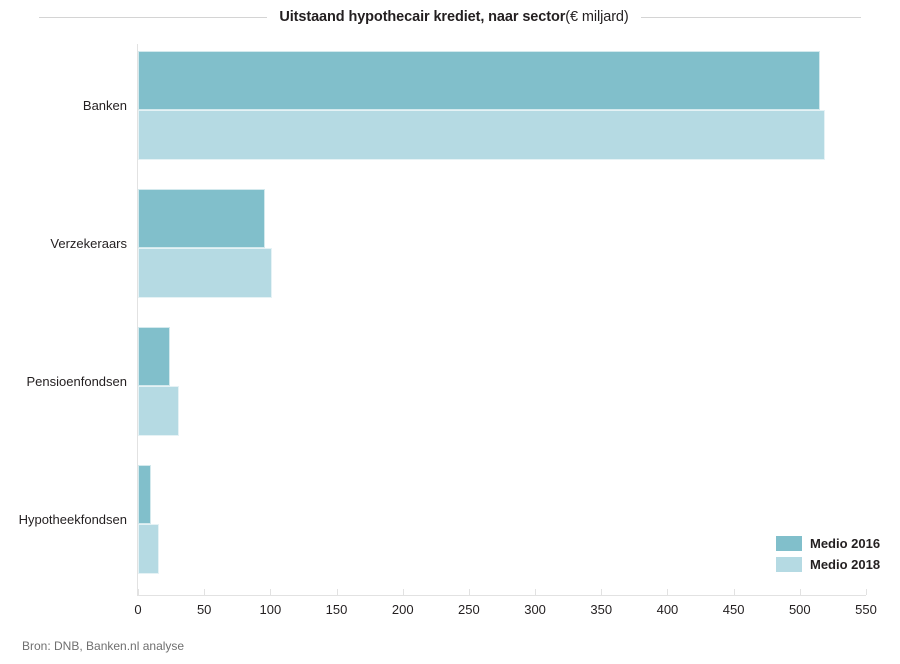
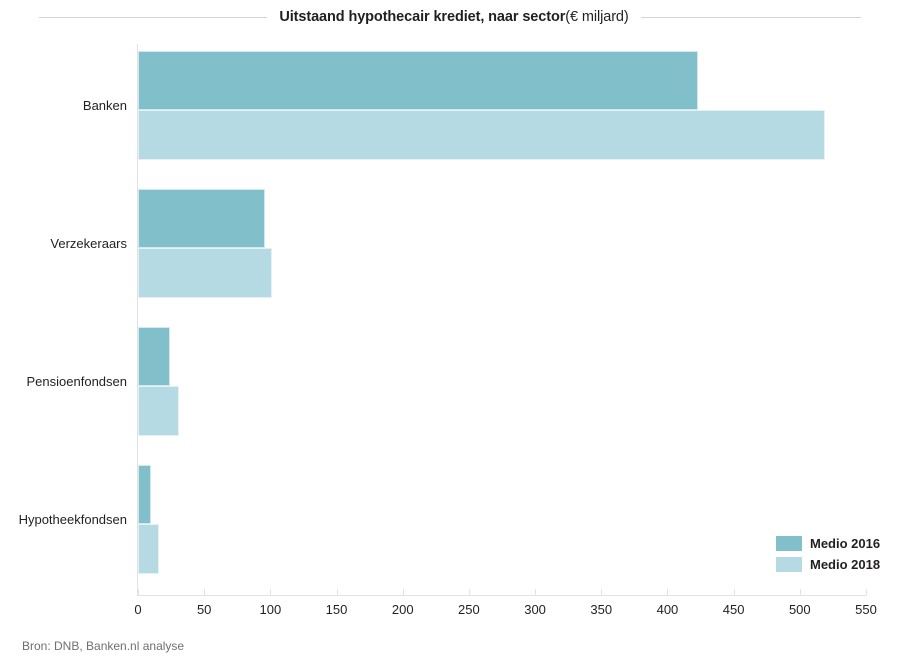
Medio 2016/Banken: 515 -> 423
